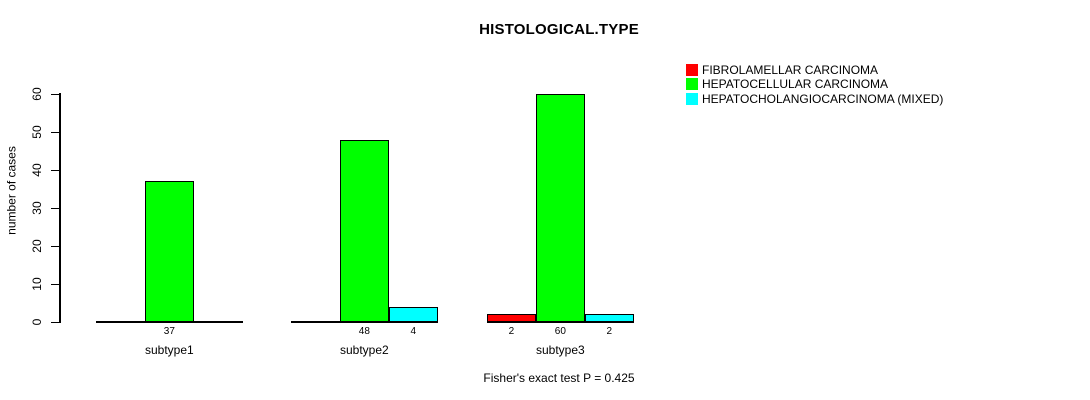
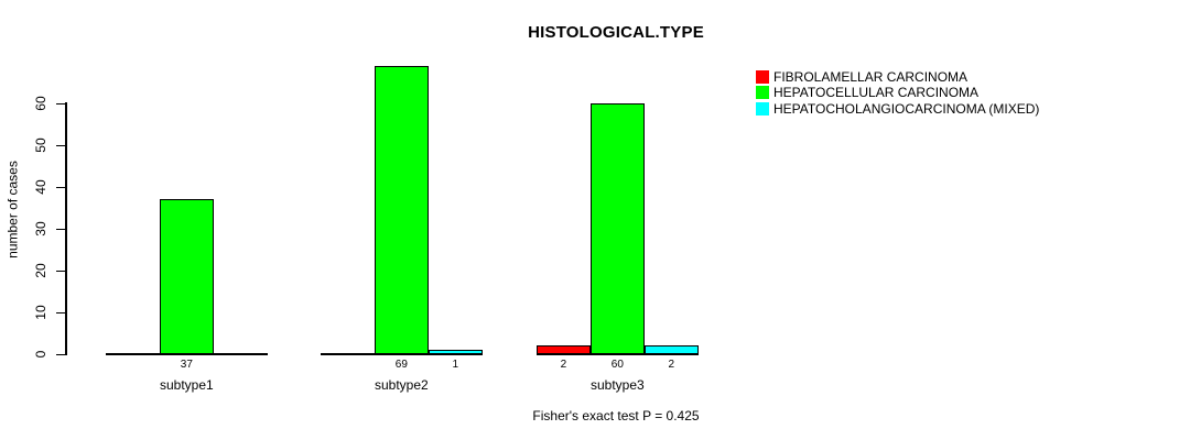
HEPATOCELLULAR CARCINOMA/subtype2: 48 -> 69
HEPATOCHOLANGIOCARCINOMA (MIXED)/subtype2: 4 -> 1
